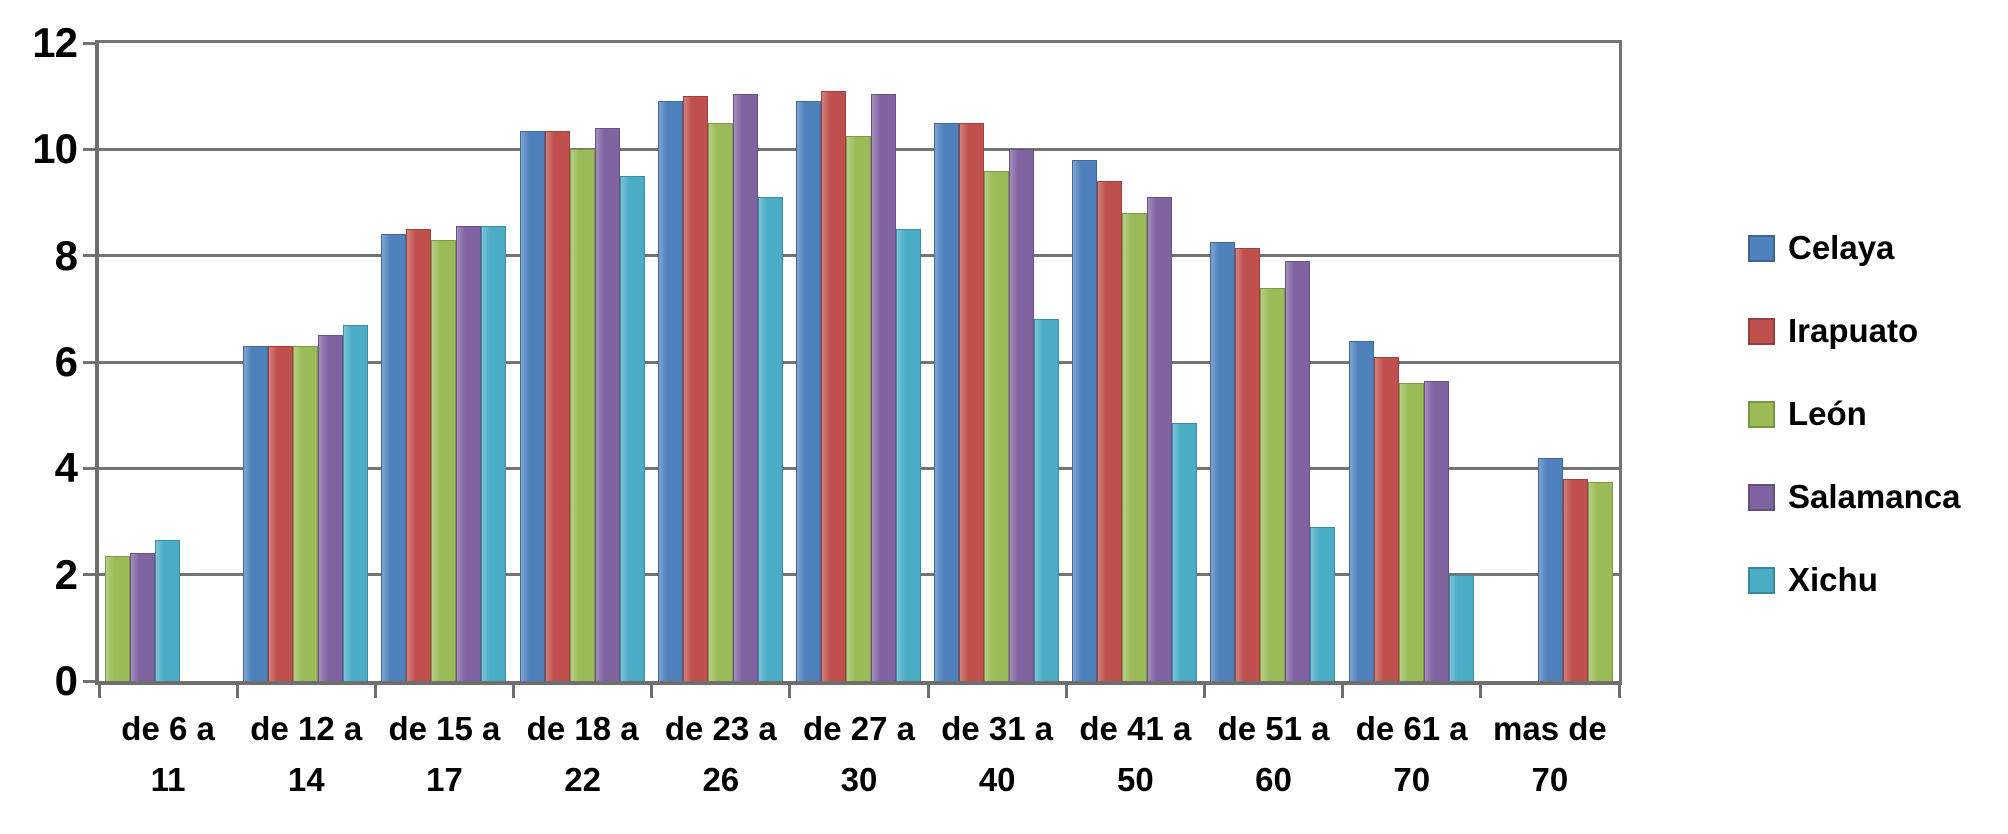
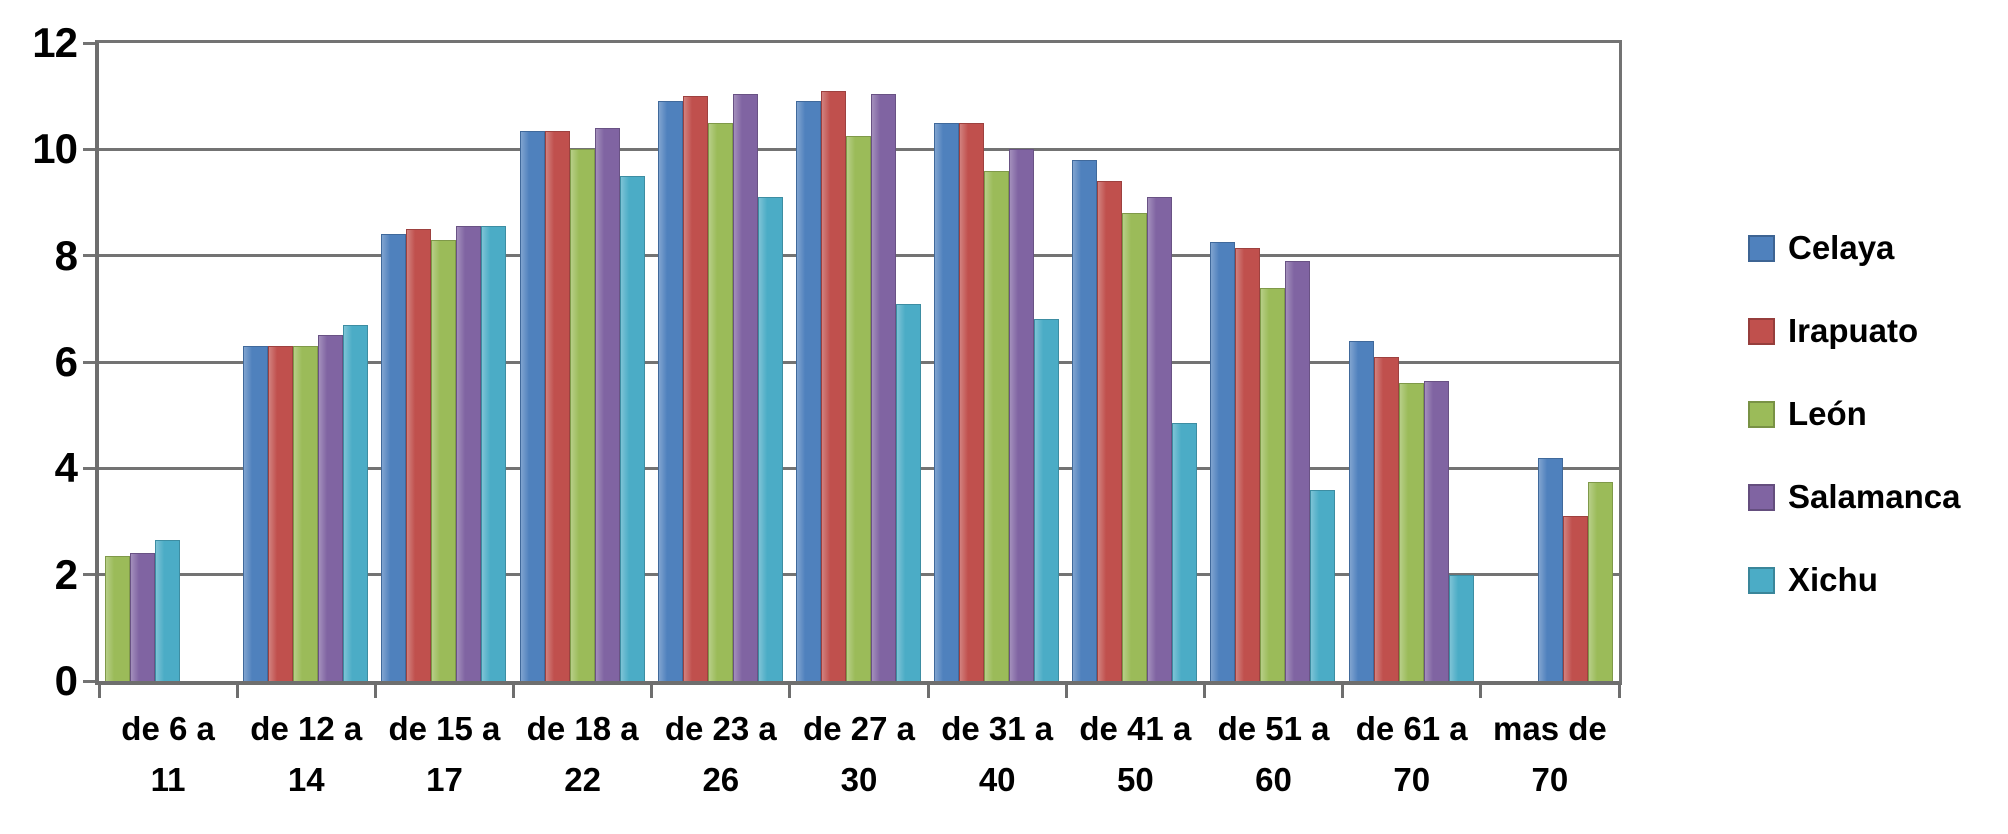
Xichu/de 27 a 30: 8.5 -> 7.1
Xichu/de 51 a 60: 2.9 -> 3.6
Irapuato/mas de 70: 3.8 -> 3.1
